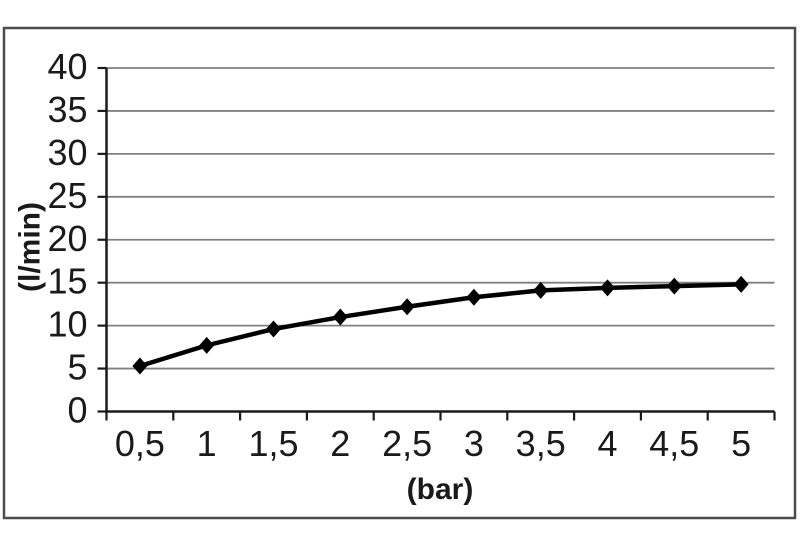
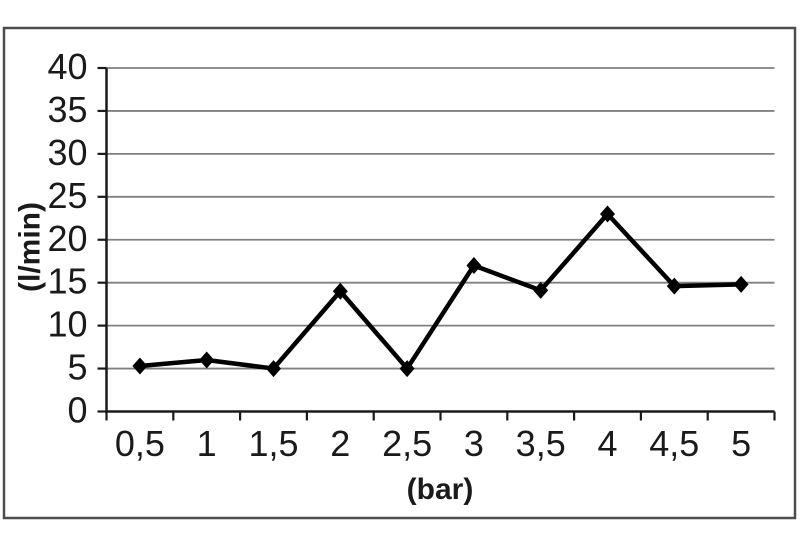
1: 8 -> 6
1,5: 10 -> 5
2: 11 -> 14
2,5: 12 -> 5
3: 13 -> 17
4: 14 -> 23
